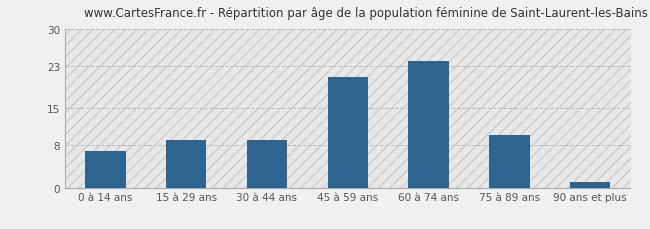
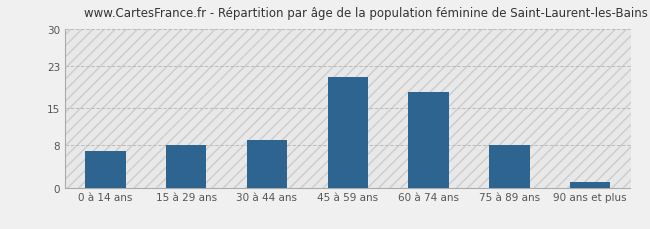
15 à 29 ans: 9 -> 8
60 à 74 ans: 24 -> 18
75 à 89 ans: 10 -> 8
